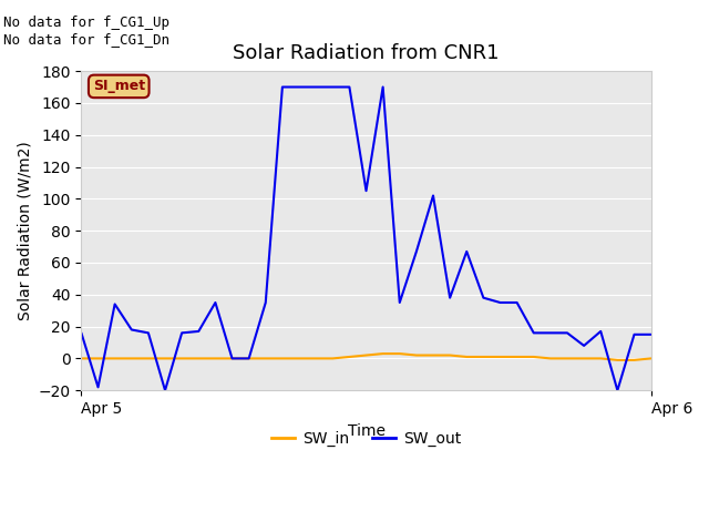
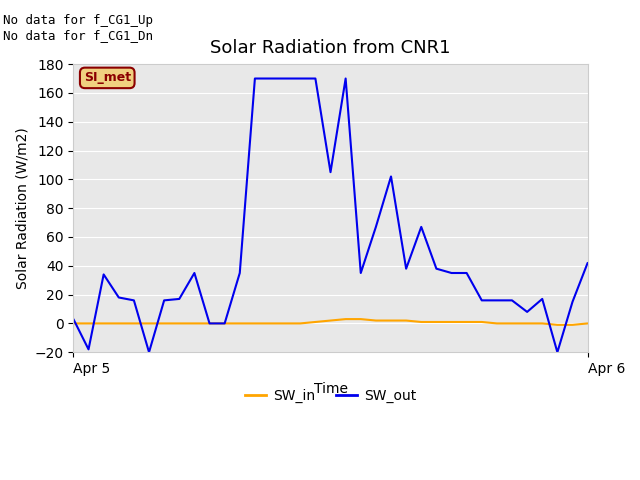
SW_out/Apr 5: 16 -> 3
SW_out/Apr 6: 15 -> 42
